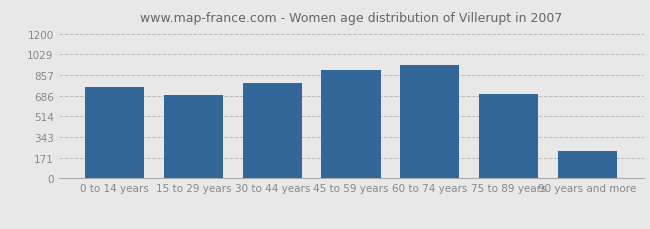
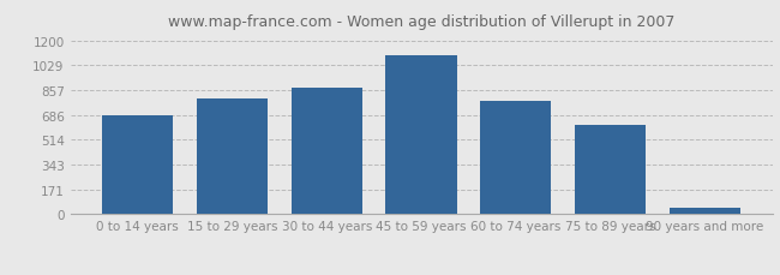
0 to 14 years: 760 -> 690
15 to 29 years: 690 -> 800
30 to 44 years: 790 -> 870
45 to 59 years: 900 -> 1100
60 to 74 years: 940 -> 790
75 to 89 years: 700 -> 620
90 years and more: 230 -> 40
